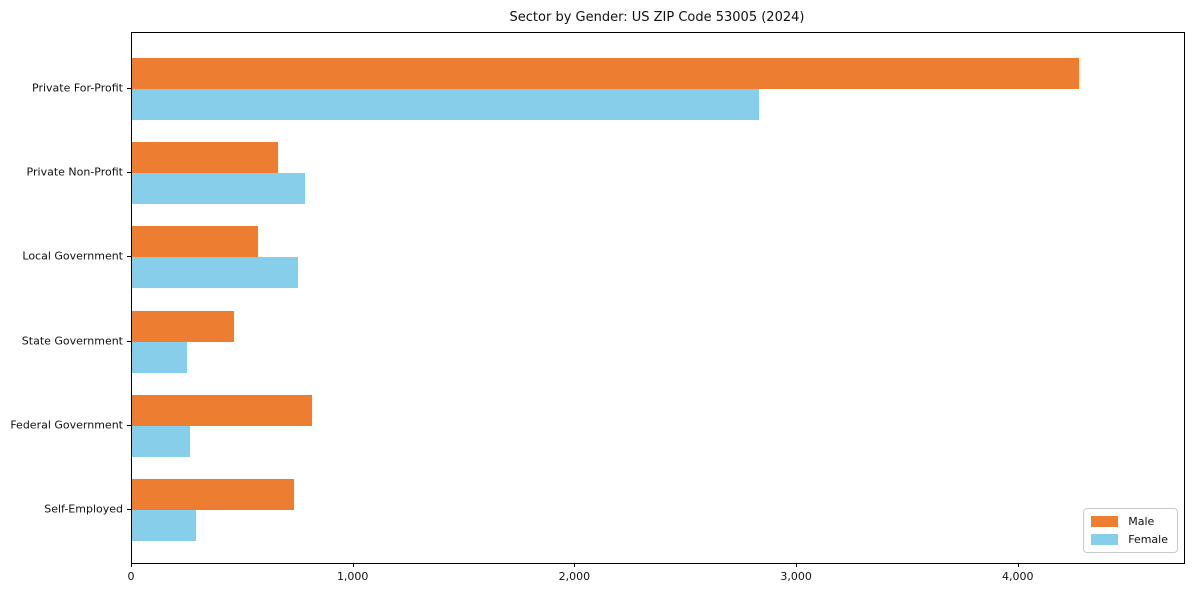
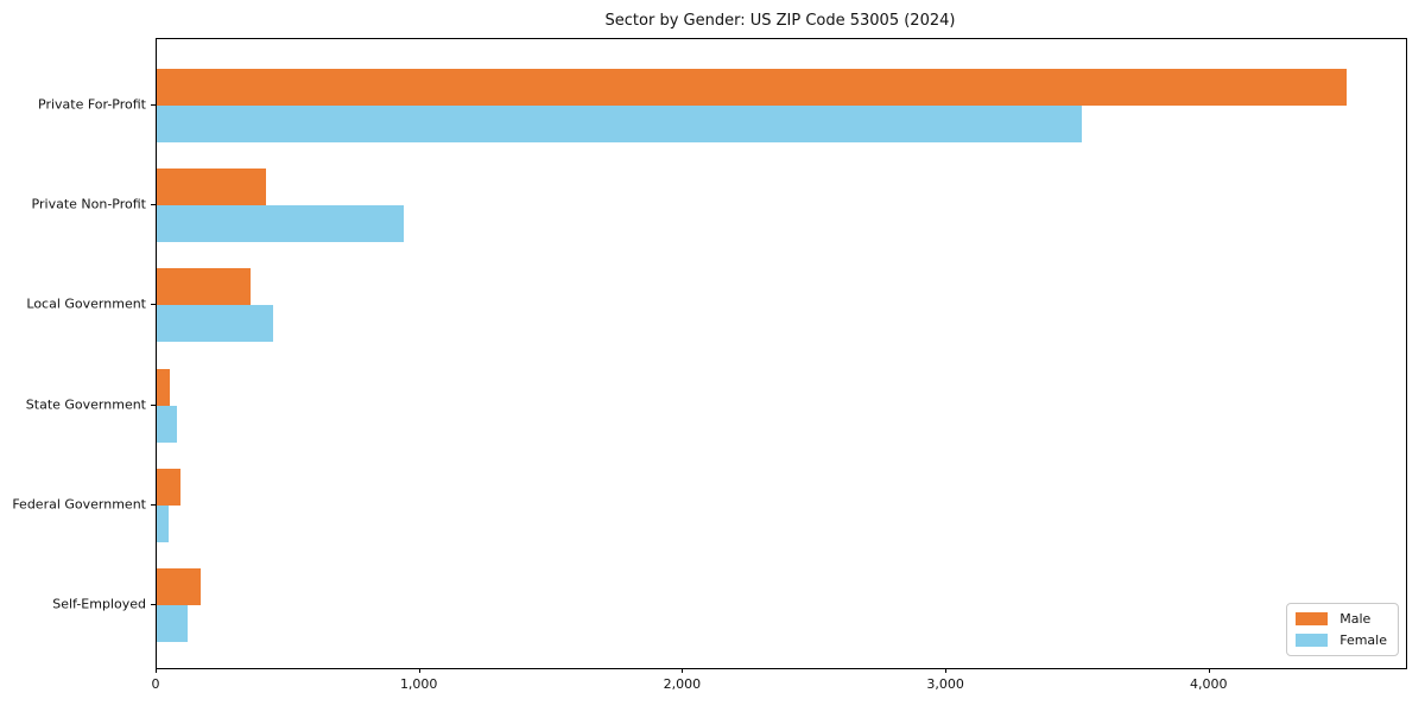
Male/Private For-Profit: 4270 -> 4520
Female/Private For-Profit: 2830 -> 3520
Male/Private Non-Profit: 660 -> 420
Female/Private Non-Profit: 780 -> 940
Male/Local Government: 570 -> 360
Female/Local Government: 750 -> 440
Male/State Government: 460 -> 50
Female/State Government: 250 -> 80
Male/Federal Government: 810 -> 90
Female/Federal Government: 260 -> 40
Male/Self-Employed: 730 -> 170
Female/Self-Employed: 290 -> 120
